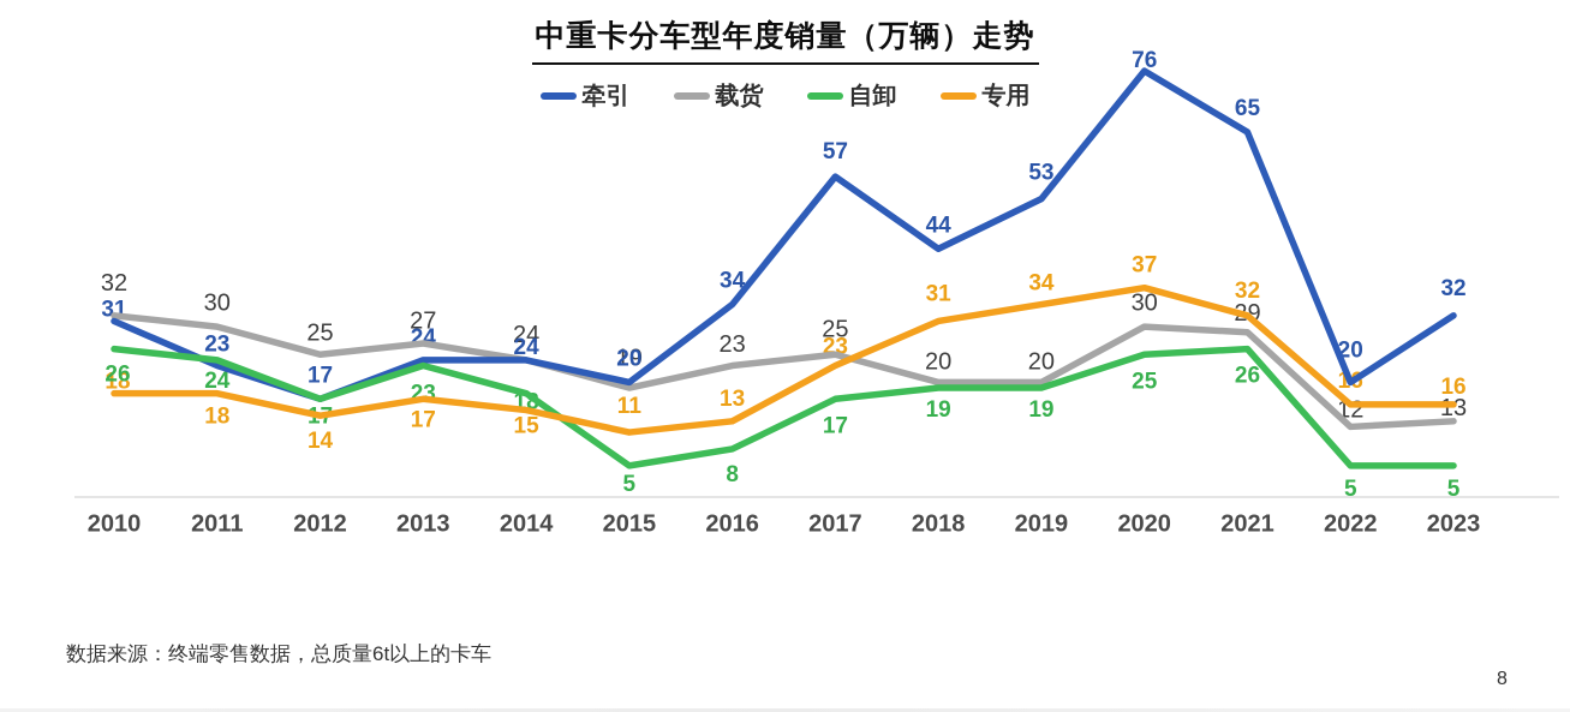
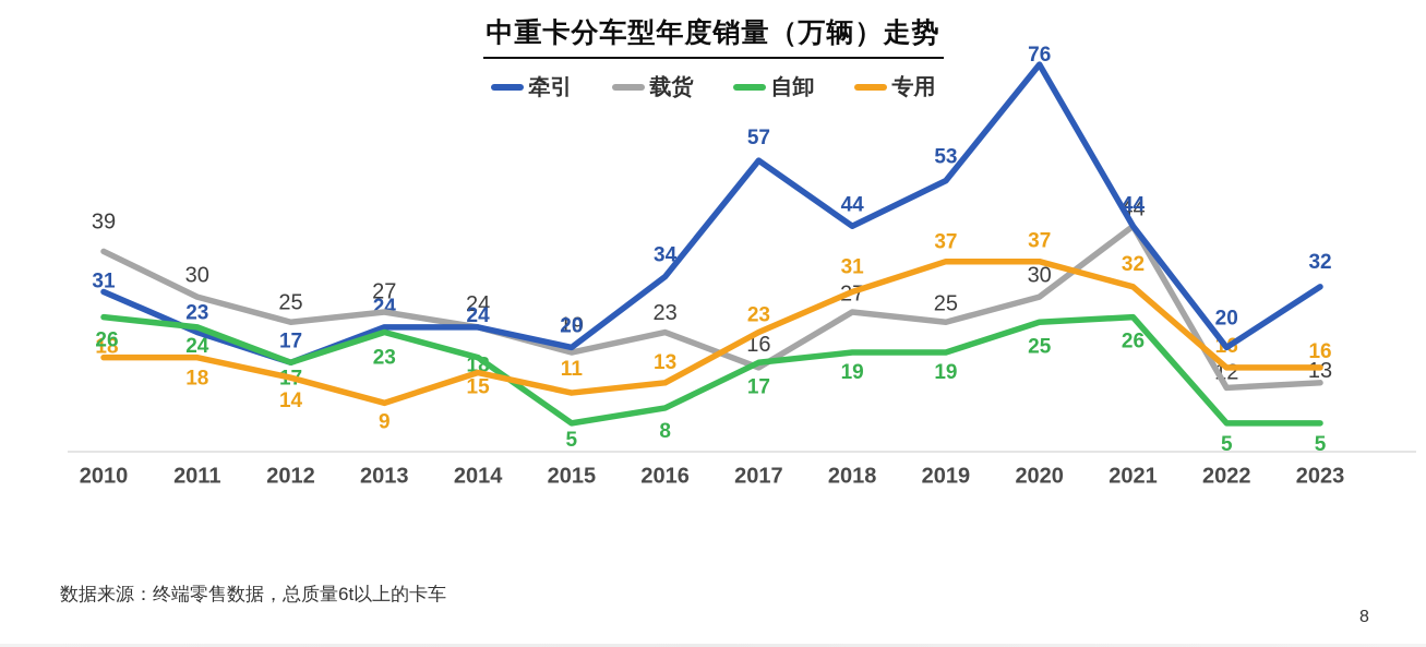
载货/2010: 32 -> 39
专用/2013: 17 -> 9
载货/2017: 25 -> 16
载货/2018: 20 -> 27
载货/2019: 20 -> 25
专用/2019: 34 -> 37
牵引/2021: 65 -> 44
载货/2021: 29 -> 44
